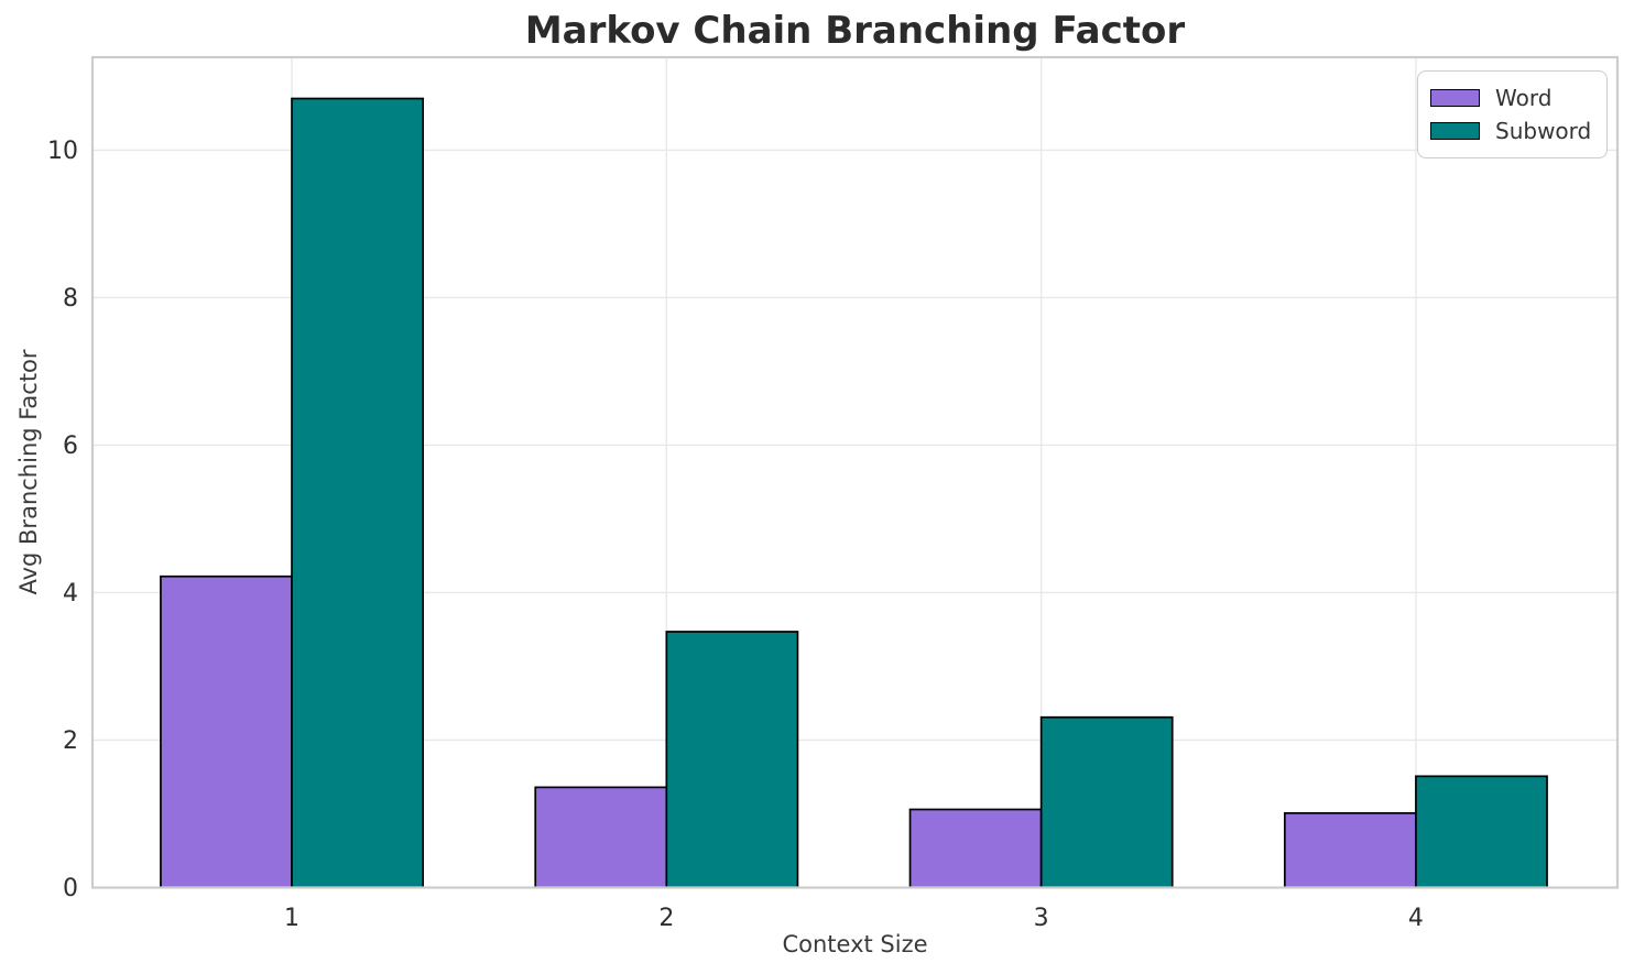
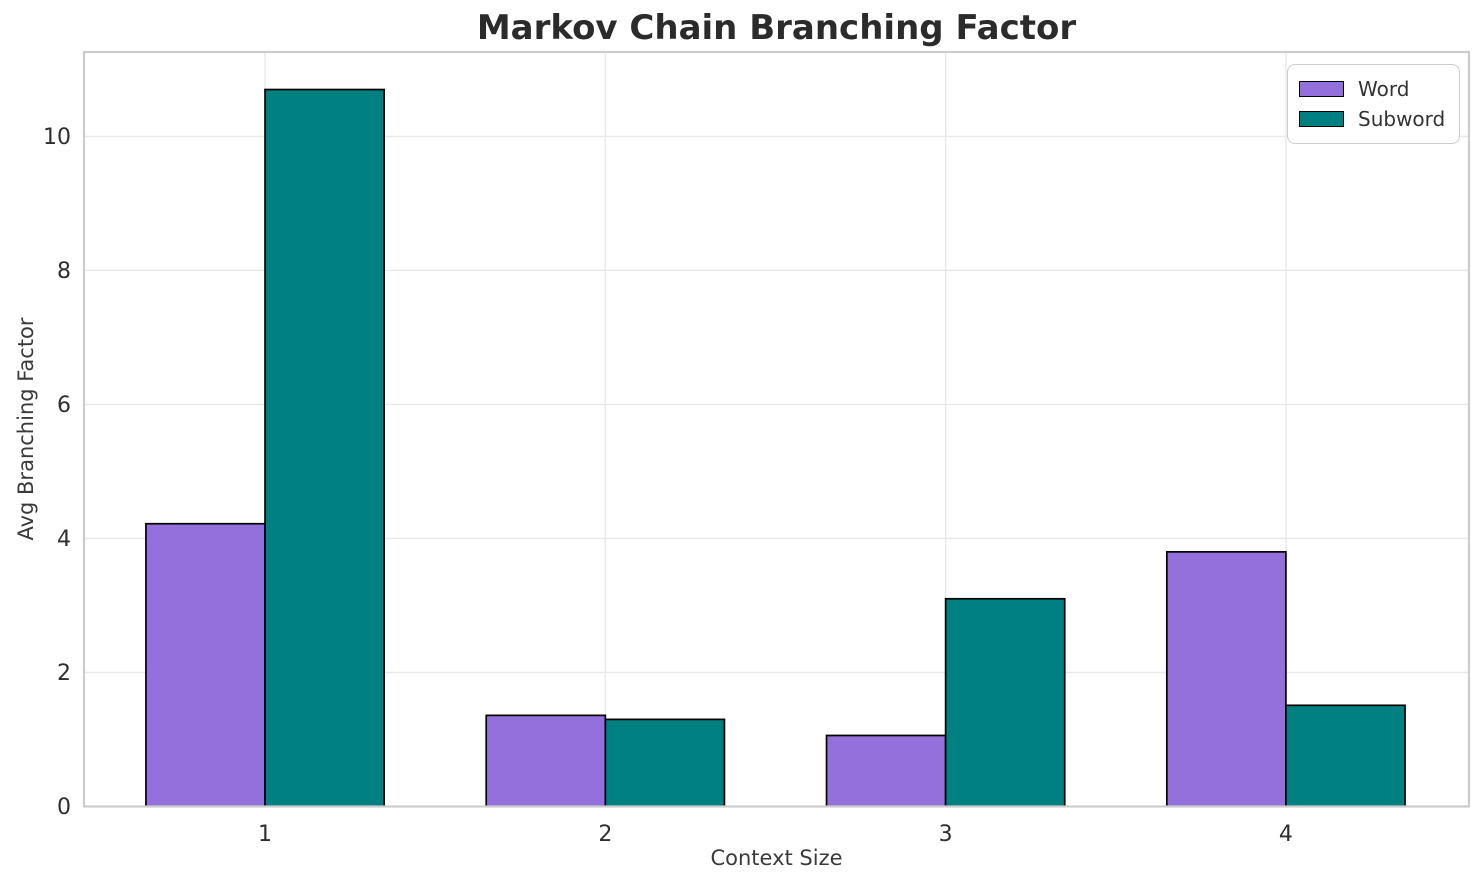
Subword/2: 3.5 -> 1.3
Subword/3: 2.3 -> 3.1
Word/4: 1.0 -> 3.8
